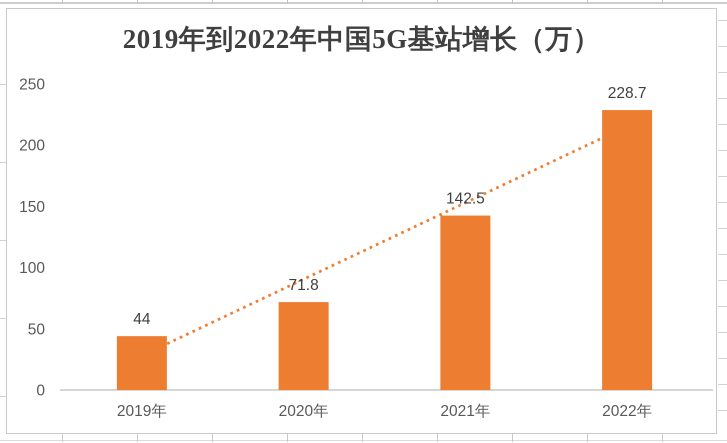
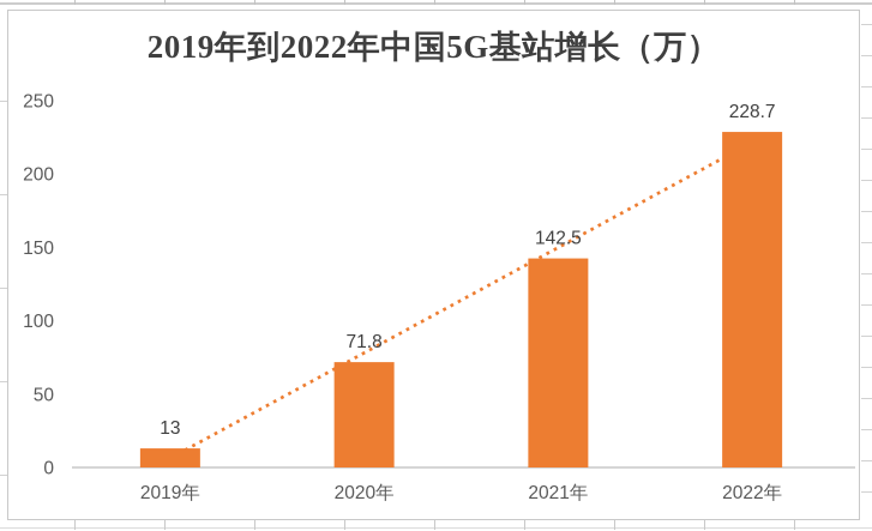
2019年: 44 -> 13
